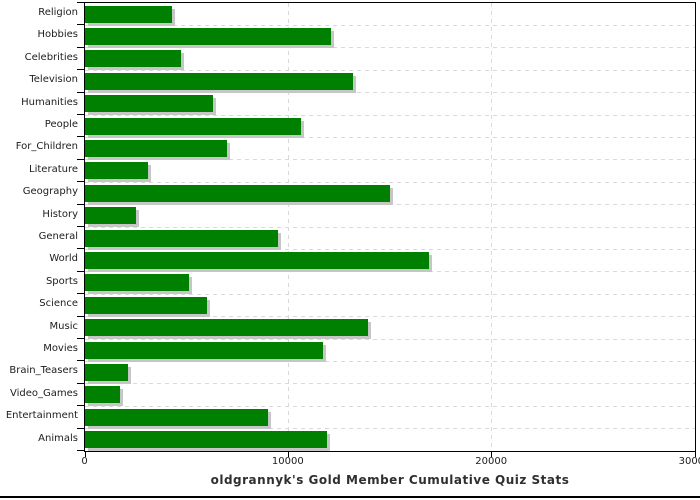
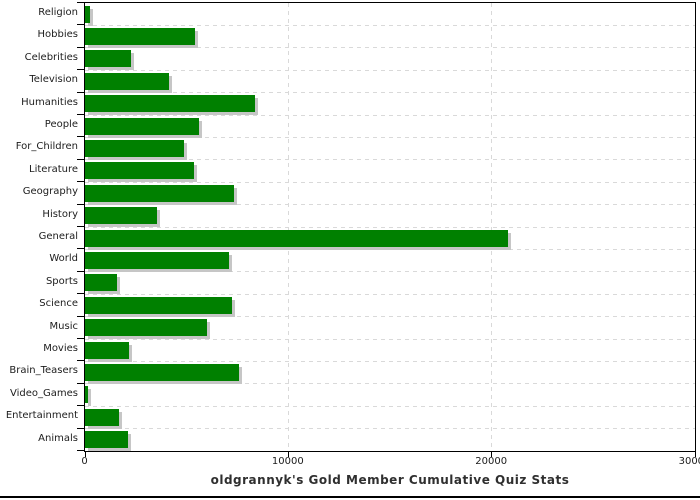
Religion: 4300 -> 200
Hobbies: 12100 -> 5400
Celebrities: 4700 -> 2200
Television: 13200 -> 4200
Humanities: 6300 -> 8400
People: 10600 -> 5600
For_Children: 7000 -> 4800
Literature: 3100 -> 5400
Geography: 15000 -> 7400
History: 2500 -> 3600
General: 9500 -> 20800
World: 16900 -> 7100
Sports: 5100 -> 1600
Science: 6000 -> 7200
Music: 13900 -> 6000
Movies: 11700 -> 2200
Brain_Teasers: 2100 -> 7600
Video_Games: 1700 -> 200
Entertainment: 9000 -> 1600
Animals: 11900 -> 2100
